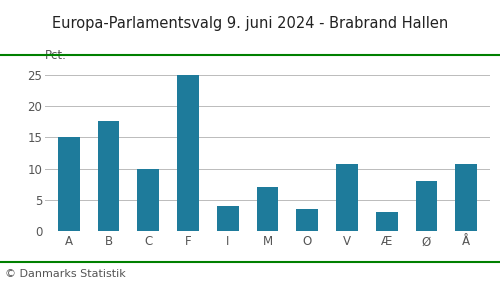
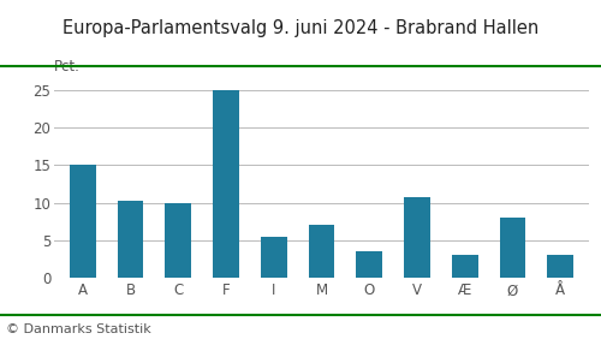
B: 17.6 -> 10.2
I: 4.0 -> 5.5
Å: 10.8 -> 3.1
